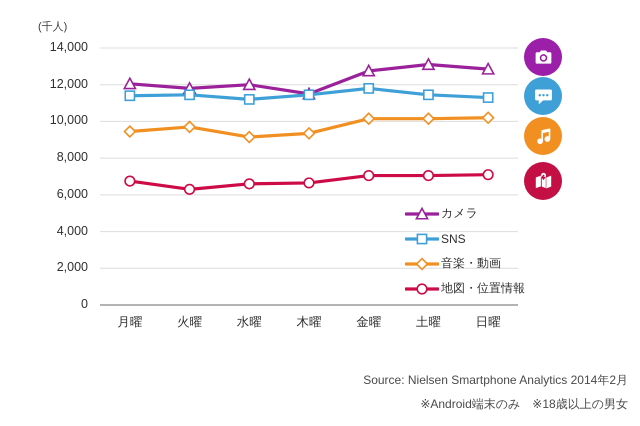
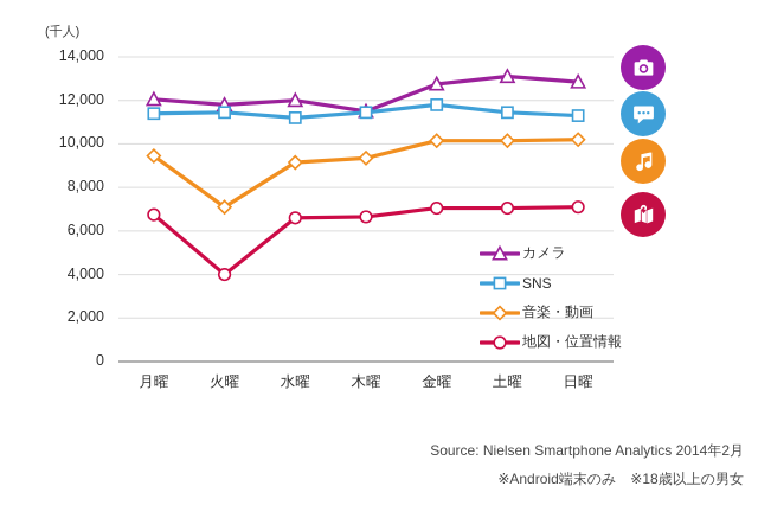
音楽・動画/火曜: 9700 -> 7100
地図・位置情報/火曜: 6300 -> 4000
